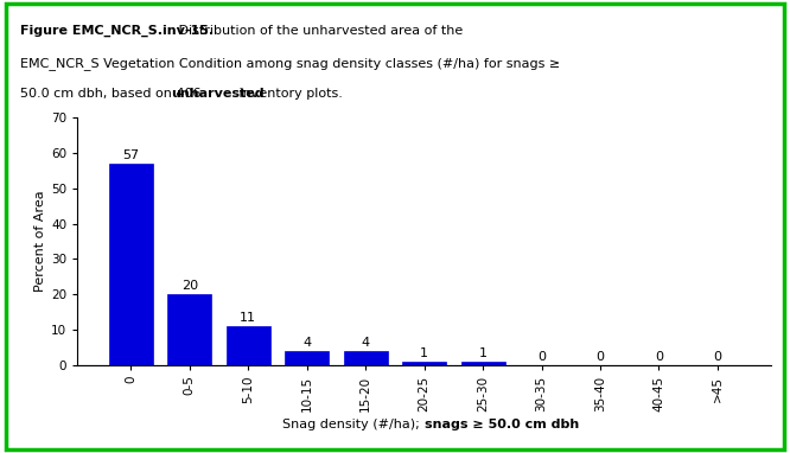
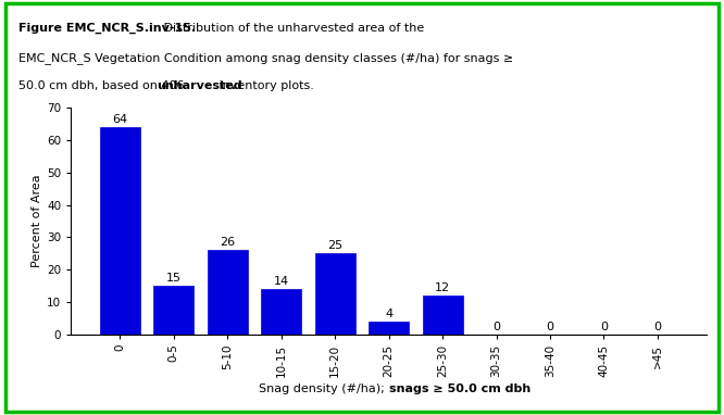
0: 57 -> 64
0-5: 20 -> 15
5-10: 11 -> 26
10-15: 4 -> 14
15-20: 4 -> 25
20-25: 1 -> 4
25-30: 1 -> 12
